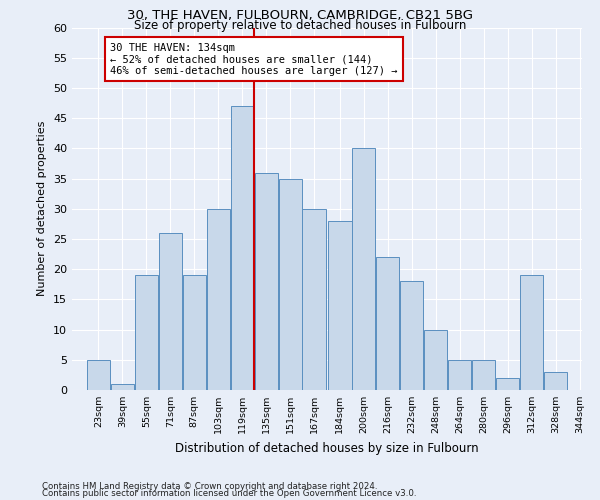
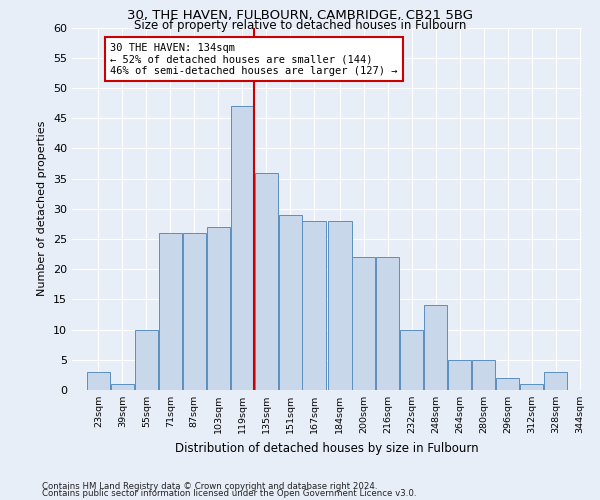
23sqm: 5 -> 3
55sqm: 19 -> 10
87sqm: 19 -> 26
103sqm: 30 -> 27
151sqm: 35 -> 29
167sqm: 30 -> 28
200sqm: 40 -> 22
232sqm: 18 -> 10
248sqm: 10 -> 14
312sqm: 19 -> 1
